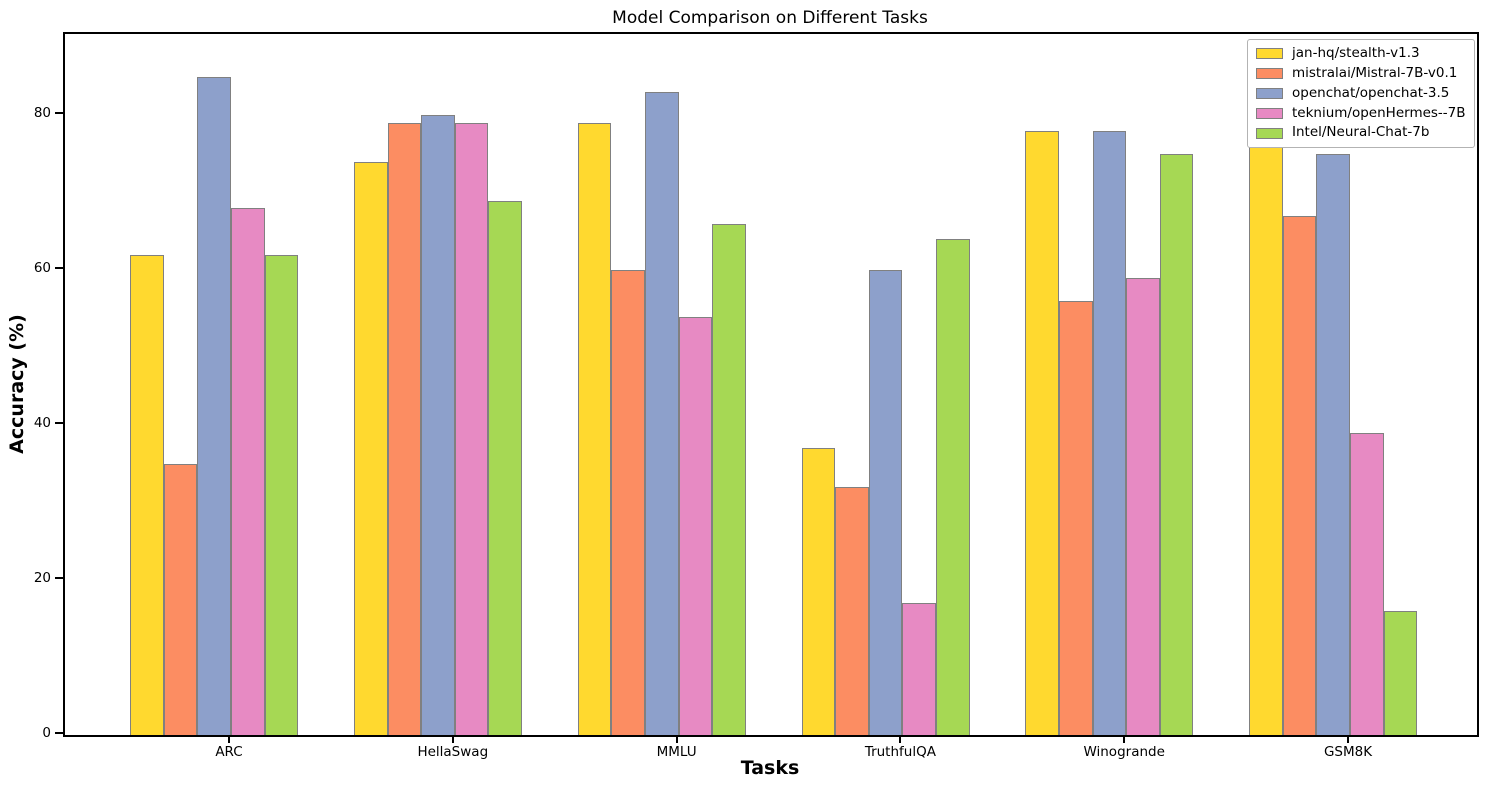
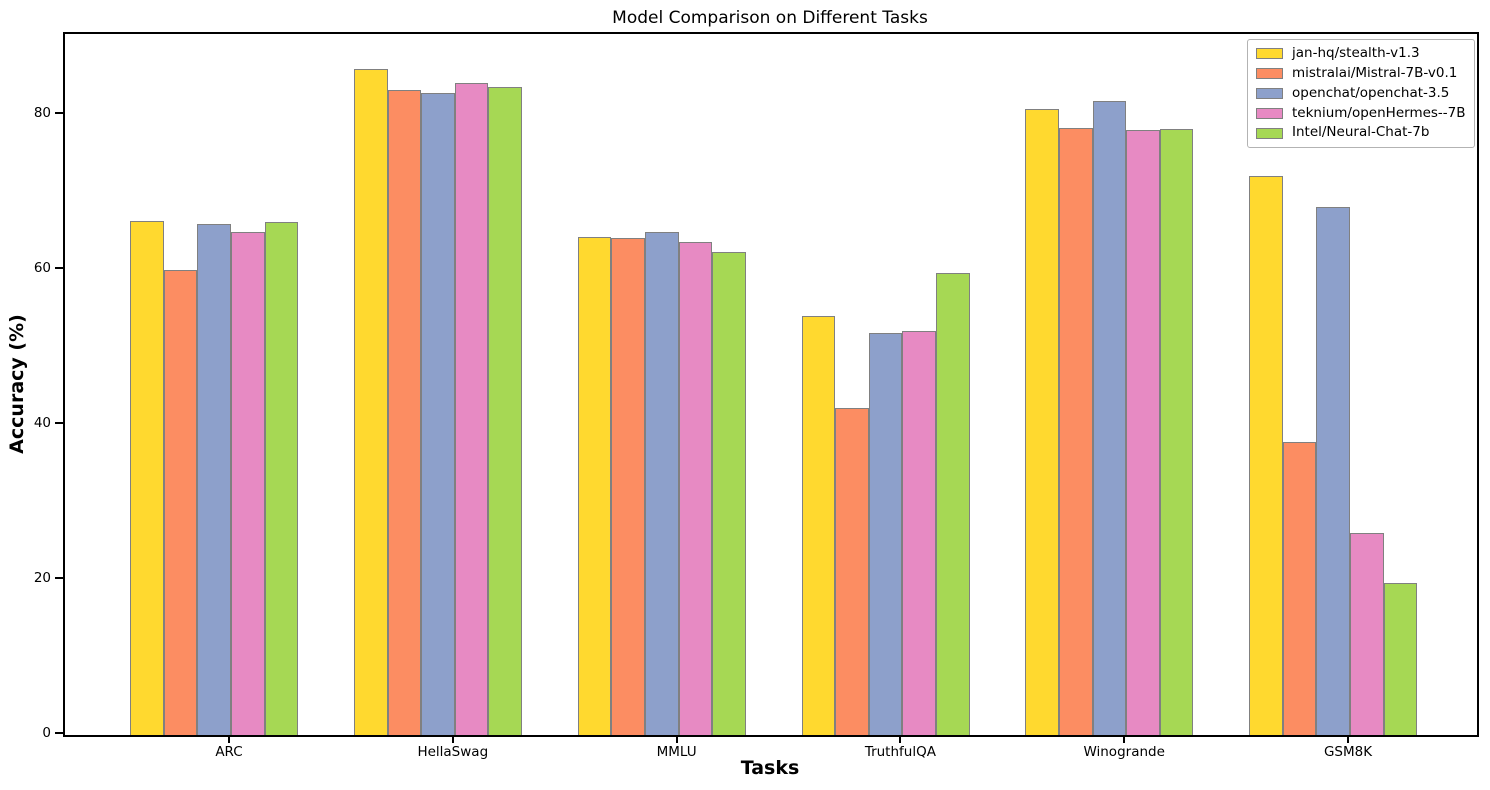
jan-hq/stealth-v1.3/ARC: 62 -> 66
mistralai/Mistral-7B-v0.1/ARC: 35 -> 60
openchat/openchat-3.5/ARC: 85 -> 66
teknium/openHermes--7B/ARC: 68 -> 65
Intel/Neural-Chat-7b/ARC: 62 -> 66
jan-hq/stealth-v1.3/HellaSwag: 74 -> 86
mistralai/Mistral-7B-v0.1/HellaSwag: 79 -> 83
openchat/openchat-3.5/HellaSwag: 80 -> 83
teknium/openHermes--7B/HellaSwag: 79 -> 84
Intel/Neural-Chat-7b/HellaSwag: 69 -> 84
jan-hq/stealth-v1.3/MMLU: 79 -> 64
mistralai/Mistral-7B-v0.1/MMLU: 60 -> 64
openchat/openchat-3.5/MMLU: 83 -> 65
teknium/openHermes--7B/MMLU: 54 -> 64
Intel/Neural-Chat-7b/MMLU: 66 -> 62
jan-hq/stealth-v1.3/TruthfulQA: 37 -> 54
mistralai/Mistral-7B-v0.1/TruthfulQA: 32 -> 42
openchat/openchat-3.5/TruthfulQA: 60 -> 52
teknium/openHermes--7B/TruthfulQA: 17 -> 52
Intel/Neural-Chat-7b/TruthfulQA: 64 -> 60
jan-hq/stealth-v1.3/Winogrande: 78 -> 81
mistralai/Mistral-7B-v0.1/Winogrande: 56 -> 78
openchat/openchat-3.5/Winogrande: 78 -> 82
teknium/openHermes--7B/Winogrande: 59 -> 78
Intel/Neural-Chat-7b/Winogrande: 75 -> 78
jan-hq/stealth-v1.3/GSM8K: 76 -> 72
mistralai/Mistral-7B-v0.1/GSM8K: 67 -> 38
openchat/openchat-3.5/GSM8K: 75 -> 68
teknium/openHermes--7B/GSM8K: 39 -> 26
Intel/Neural-Chat-7b/GSM8K: 16 -> 20
